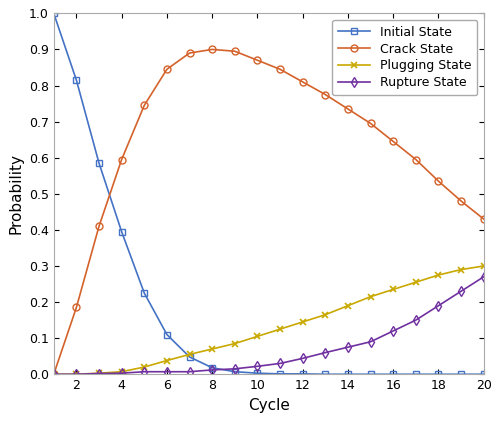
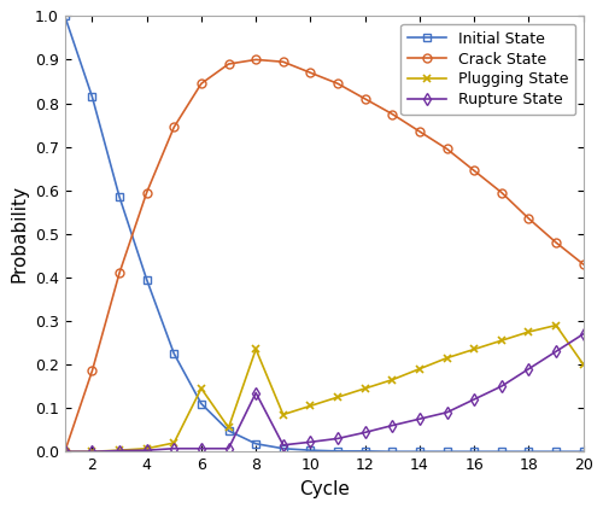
Plugging State/6: 0.038 -> 0.145
Plugging State/8: 0.070 -> 0.235
Rupture State/8: 0.012 -> 0.135
Plugging State/20: 0.300 -> 0.200
